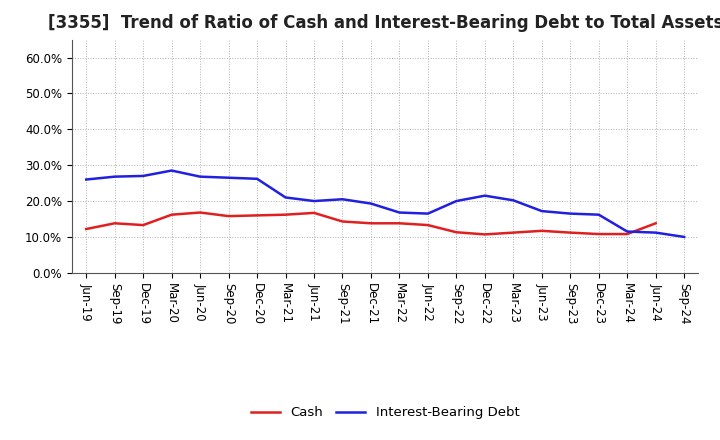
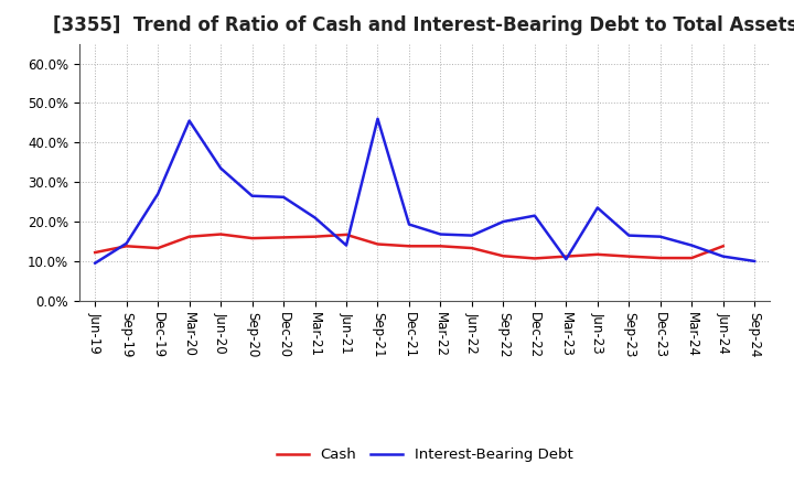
Interest-Bearing Debt/Jun-19: 26.0% -> 9.5%
Interest-Bearing Debt/Sep-19: 26.8% -> 14.5%
Interest-Bearing Debt/Mar-20: 28.5% -> 45.5%
Interest-Bearing Debt/Jun-20: 26.8% -> 33.5%
Interest-Bearing Debt/Jun-21: 20.0% -> 14.0%
Interest-Bearing Debt/Sep-21: 20.5% -> 46.0%
Interest-Bearing Debt/Mar-23: 20.2% -> 10.5%
Interest-Bearing Debt/Jun-23: 17.2% -> 23.5%
Interest-Bearing Debt/Mar-24: 11.5% -> 14.0%
